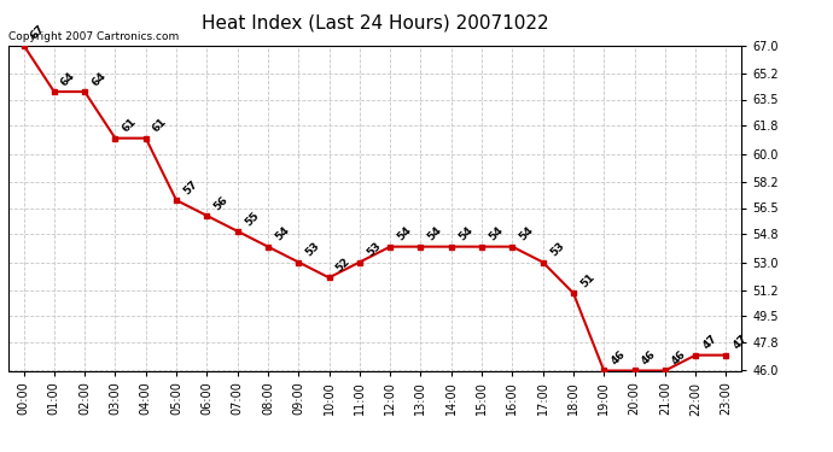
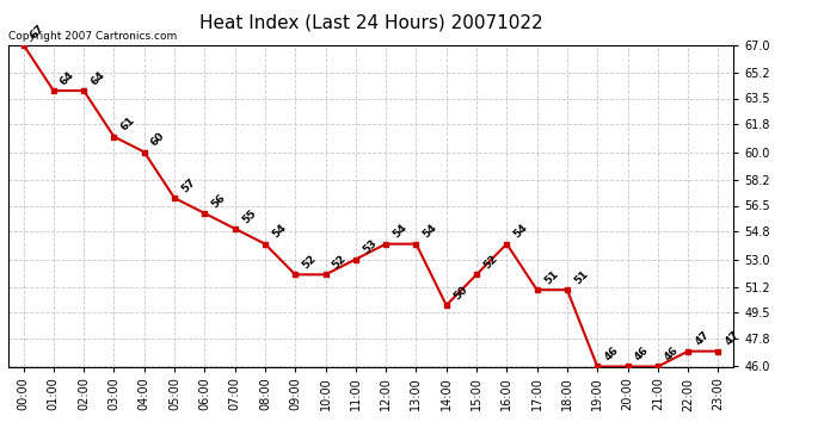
04:00: 61 -> 60
09:00: 53 -> 52
14:00: 54 -> 50
15:00: 54 -> 52
17:00: 53 -> 51
